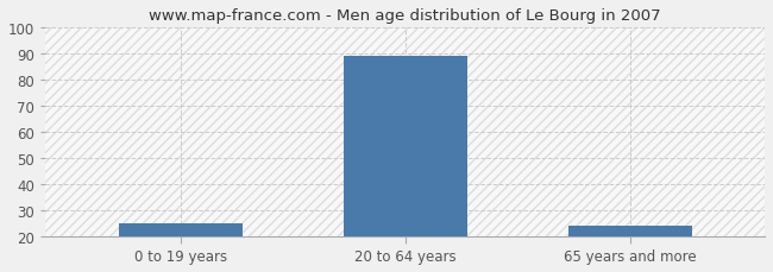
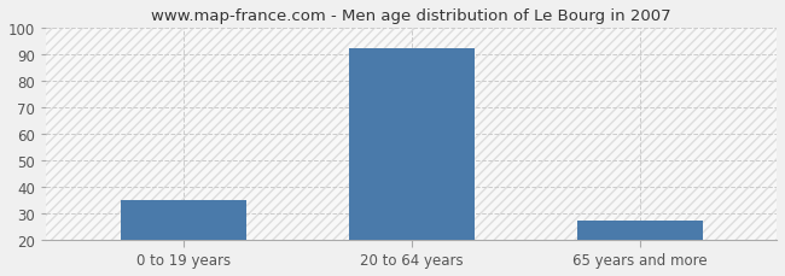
0 to 19 years: 25 -> 35
20 to 64 years: 89 -> 92
65 years and more: 24 -> 27
